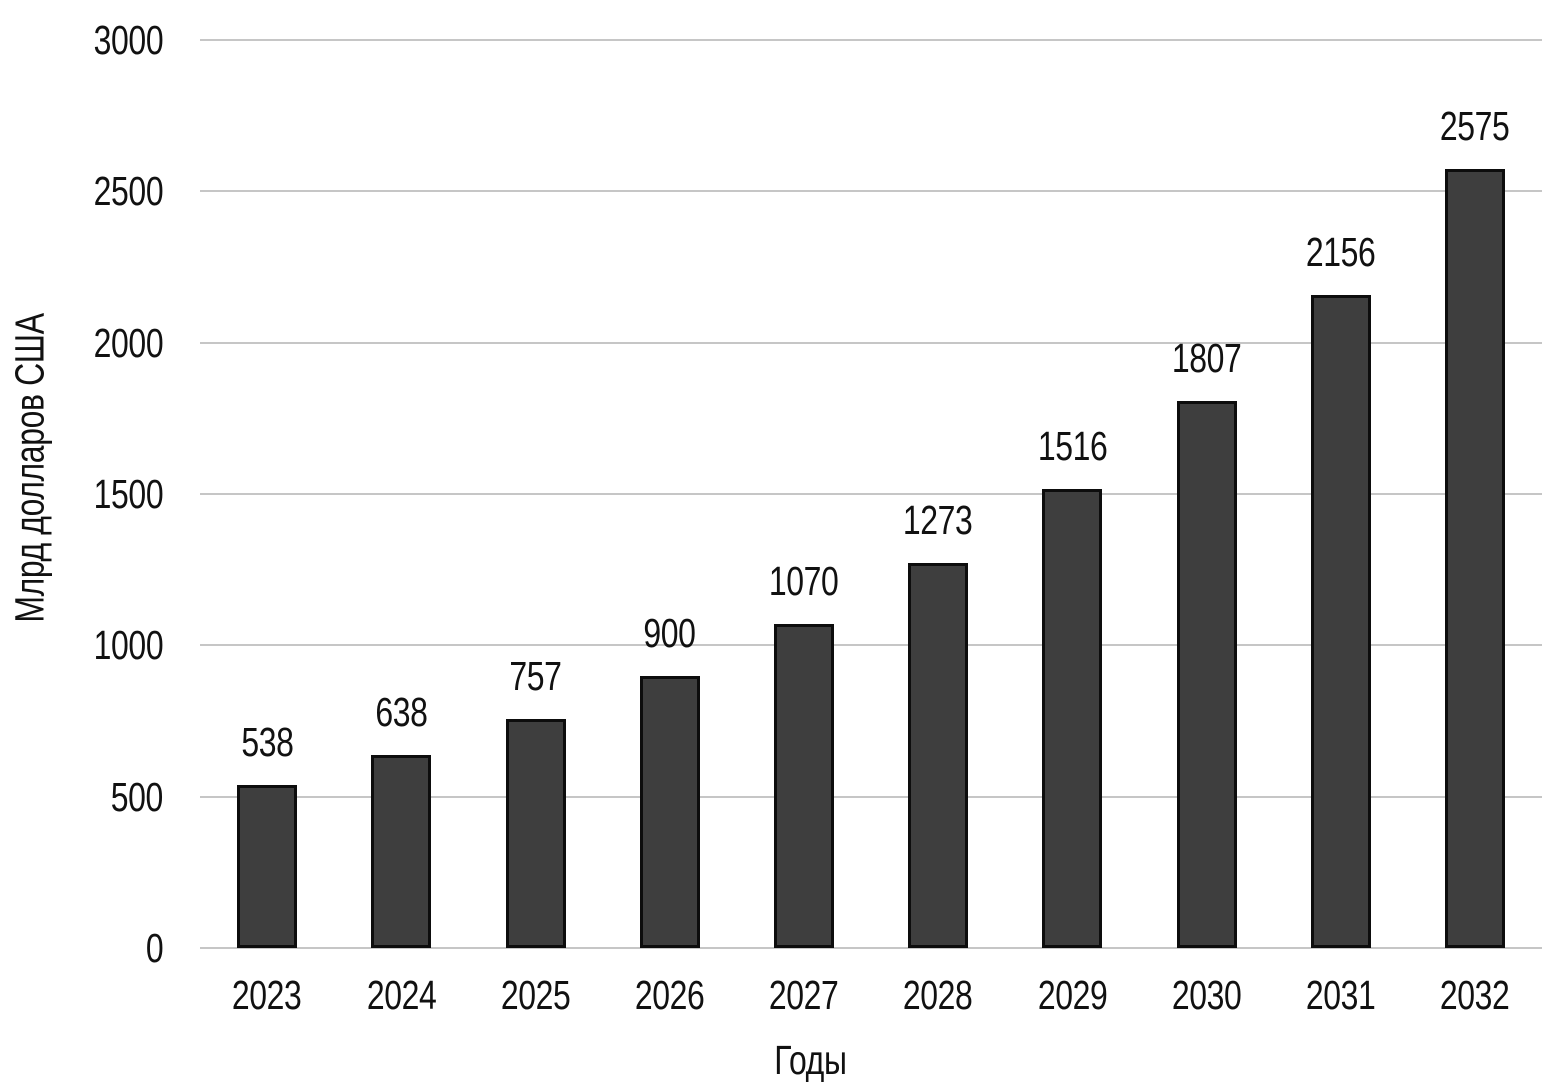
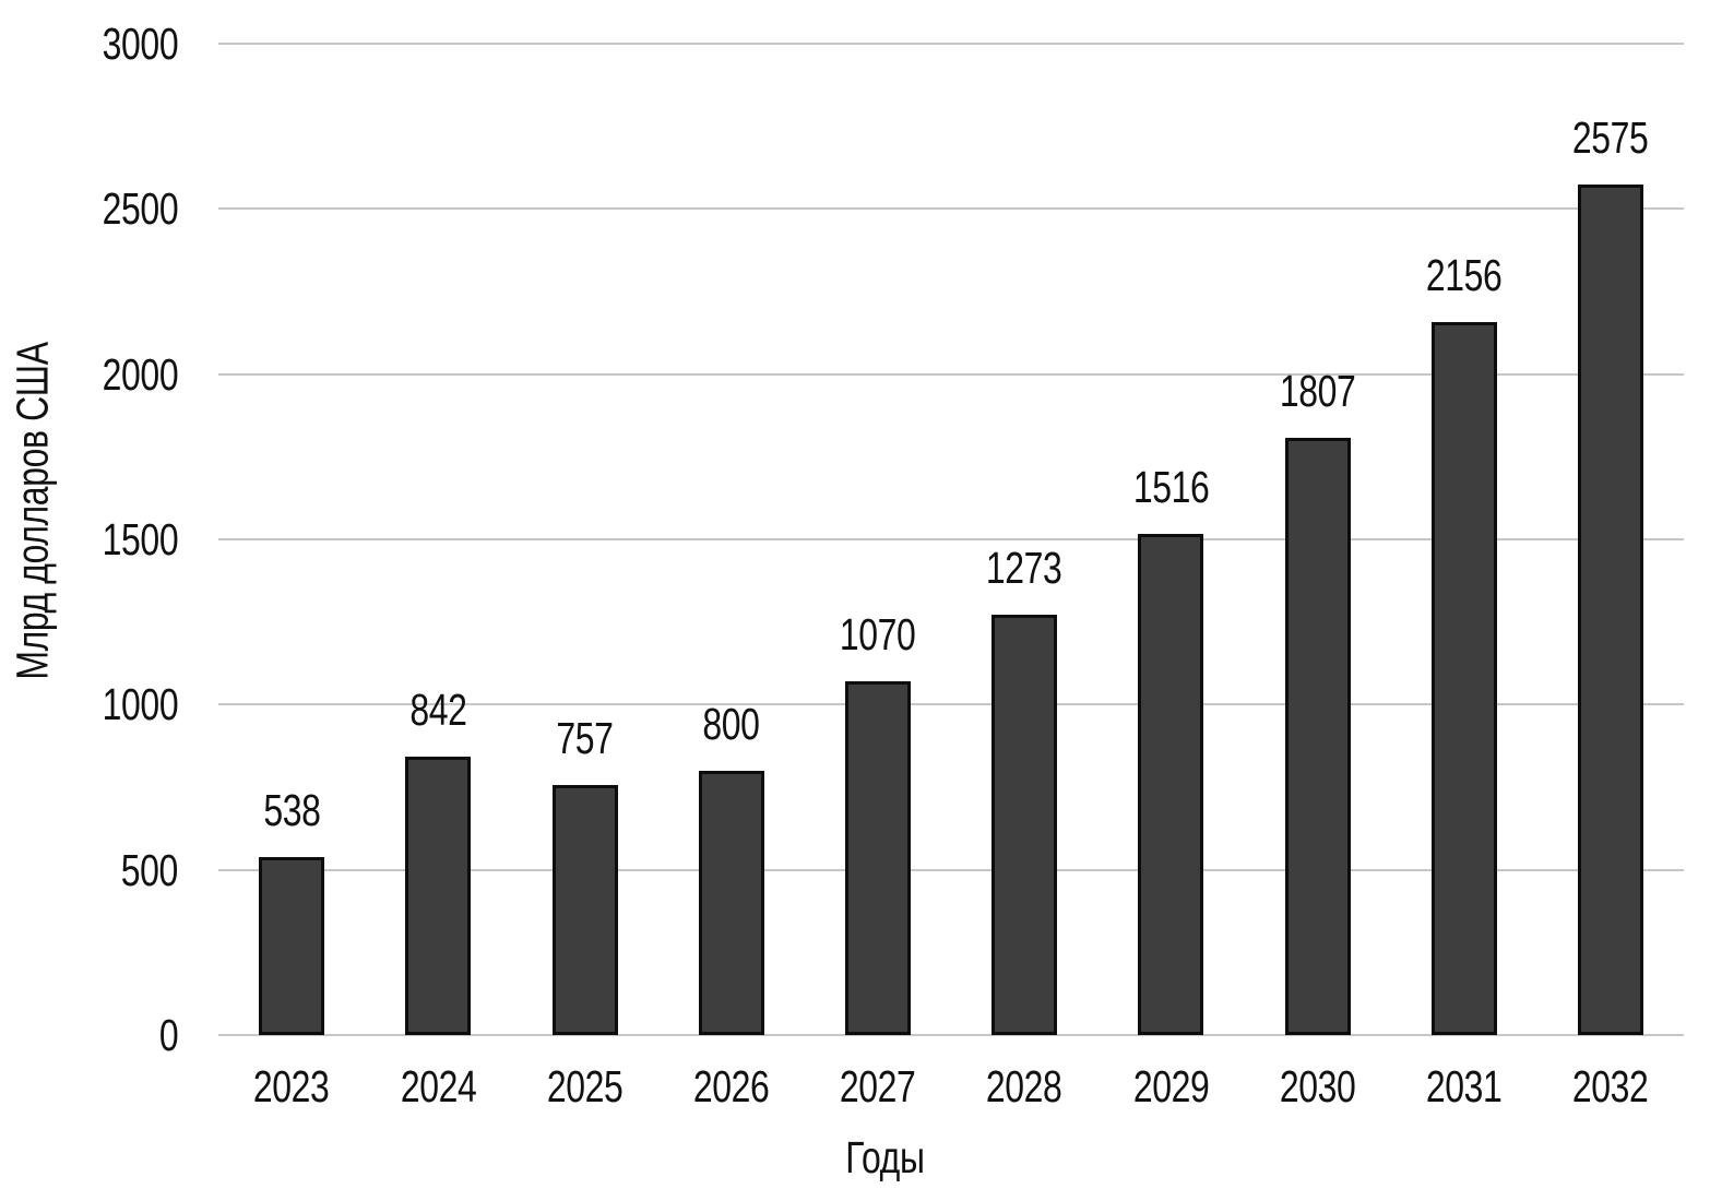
2024: 638 -> 842
2026: 900 -> 800
